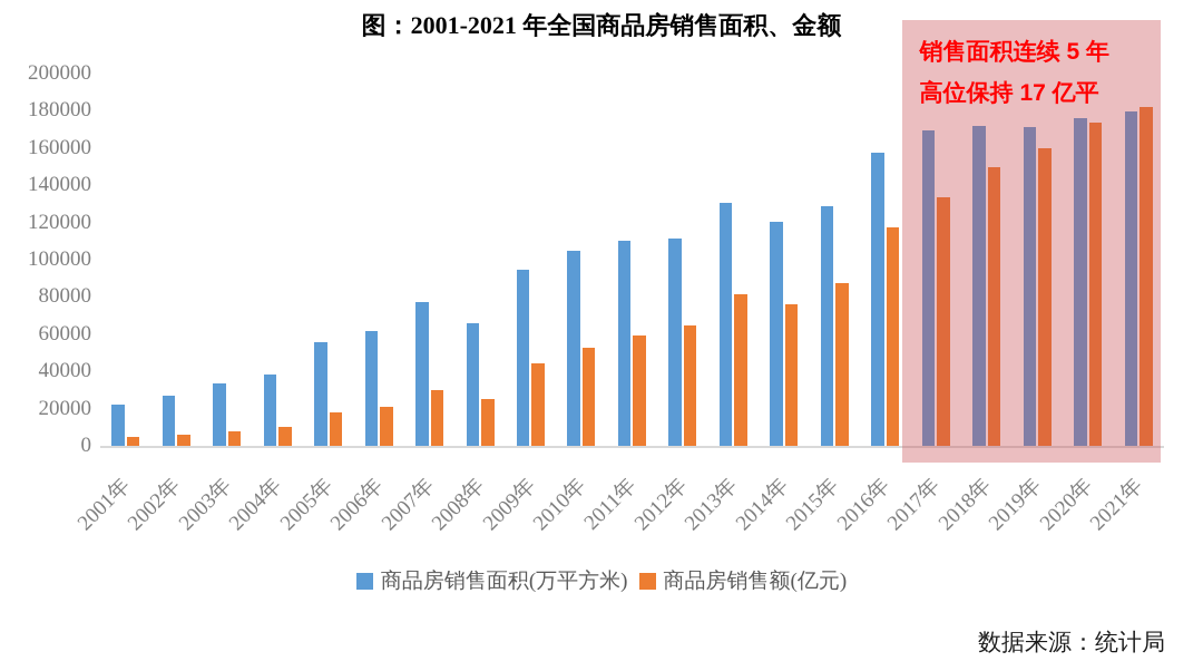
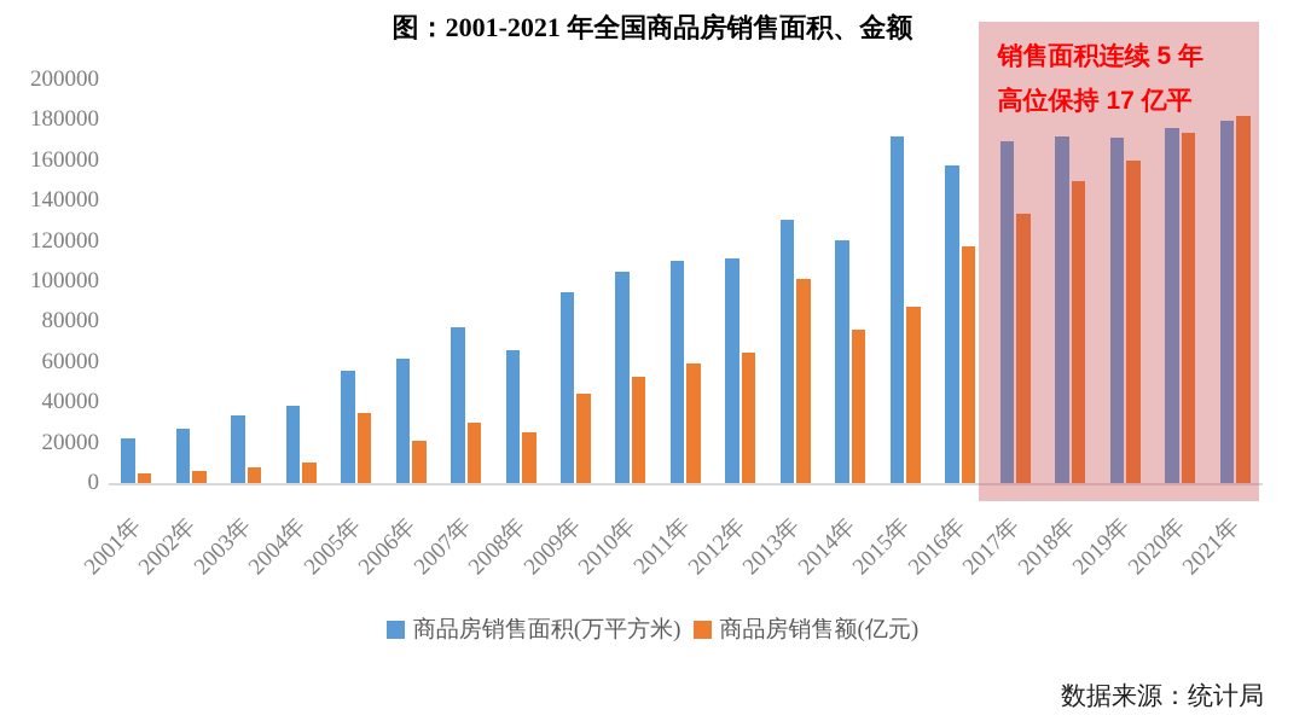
商品房销售额(亿元)/2005年: 18000 -> 35000
商品房销售额(亿元)/2013年: 81000 -> 101000
商品房销售面积(万平方米)/2015年: 128000 -> 172000
